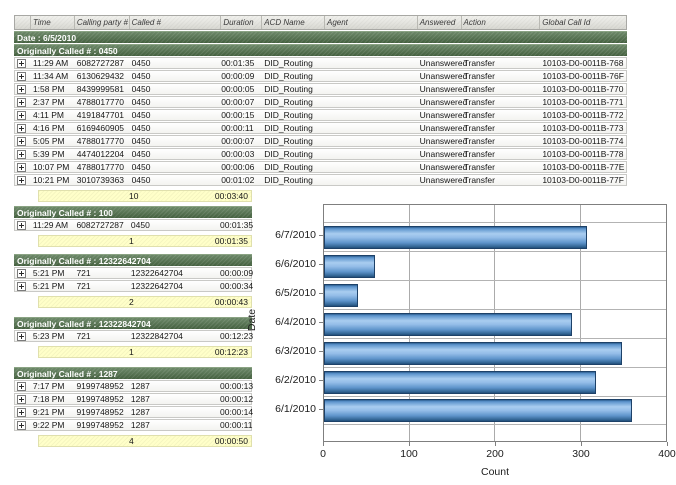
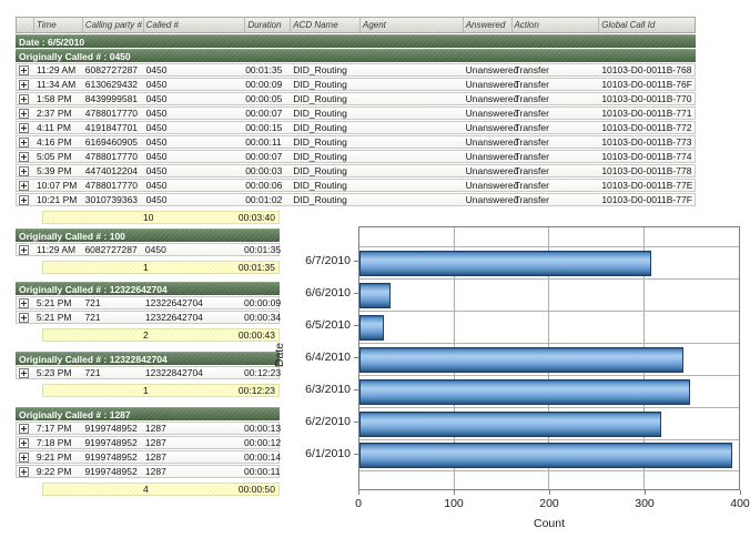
6/6/2010: 60 -> 30
6/5/2010: 40 -> 30
6/4/2010: 290 -> 340
6/1/2010: 360 -> 390
